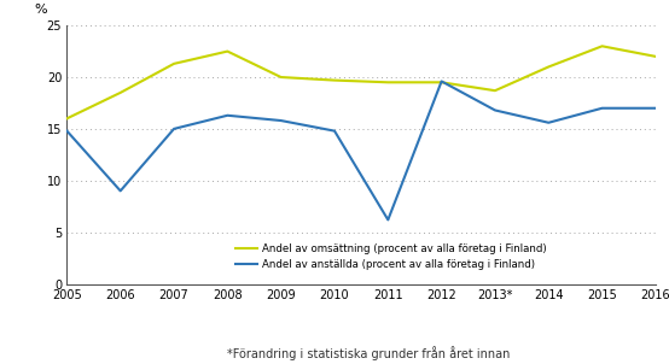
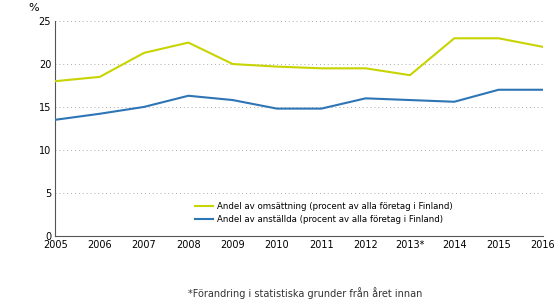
Andel av omsättning (procent av alla företag i Finland)/2005: 16.0 -> 18.0
Andel av anställda (procent av alla företag i Finland)/2005: 14.8 -> 13.5
Andel av anställda (procent av alla företag i Finland)/2006: 9.0 -> 14.2
Andel av anställda (procent av alla företag i Finland)/2011: 6.2 -> 14.8
Andel av anställda (procent av alla företag i Finland)/2012: 19.6 -> 16.0
Andel av anställda (procent av alla företag i Finland)/2013*: 16.8 -> 15.8
Andel av omsättning (procent av alla företag i Finland)/2014: 21.0 -> 23.0
